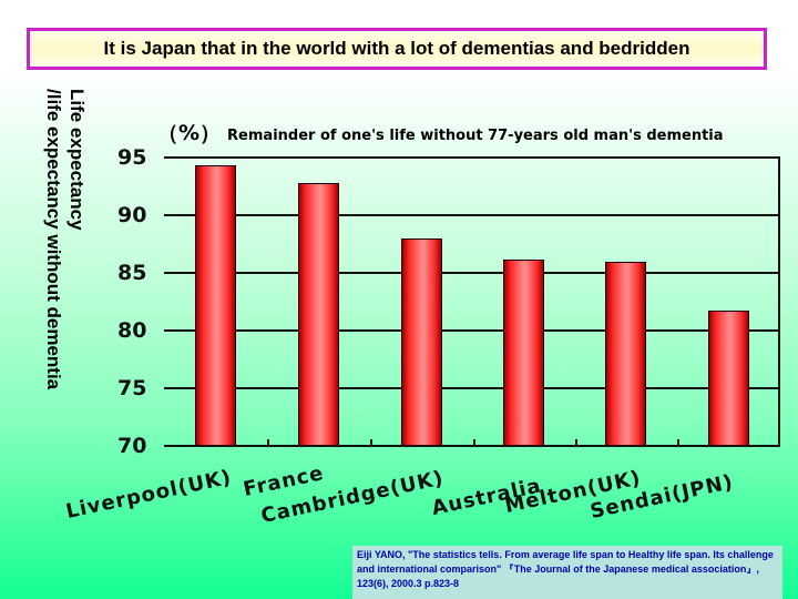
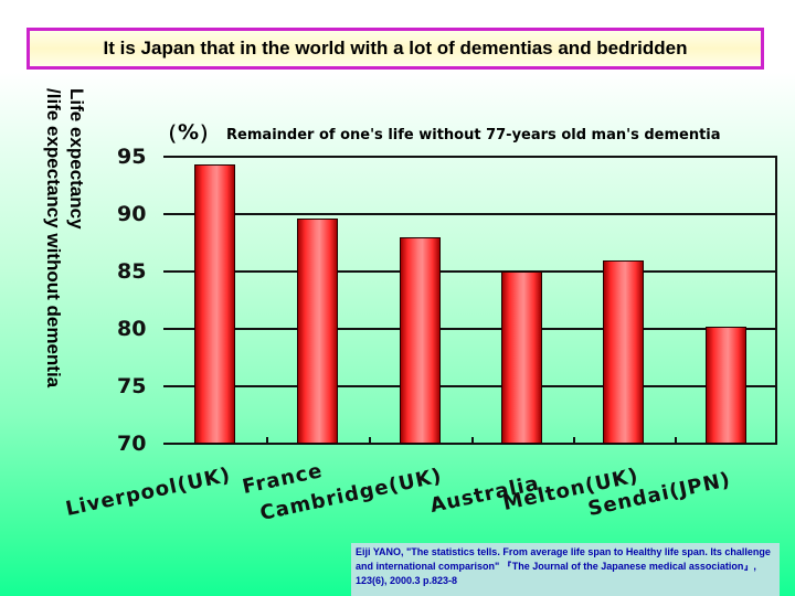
France: 92.8 -> 89.6
Australia: 86.2 -> 85.0
Sendai(JPN): 81.7 -> 80.2
